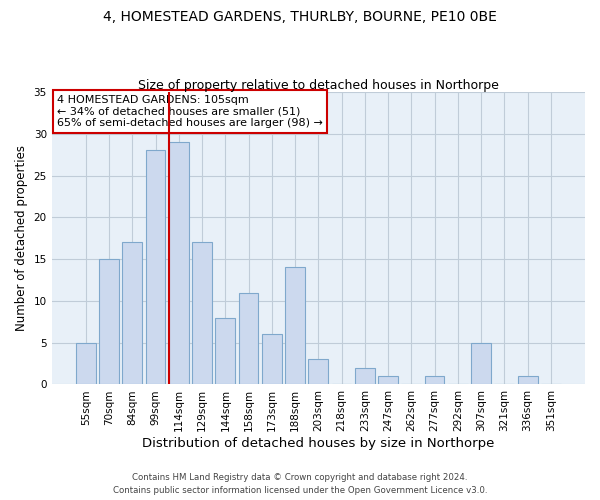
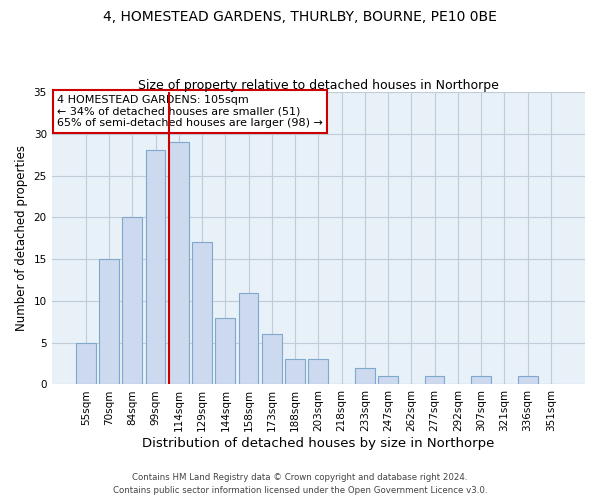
84sqm: 17 -> 20
188sqm: 14 -> 3
307sqm: 5 -> 1
